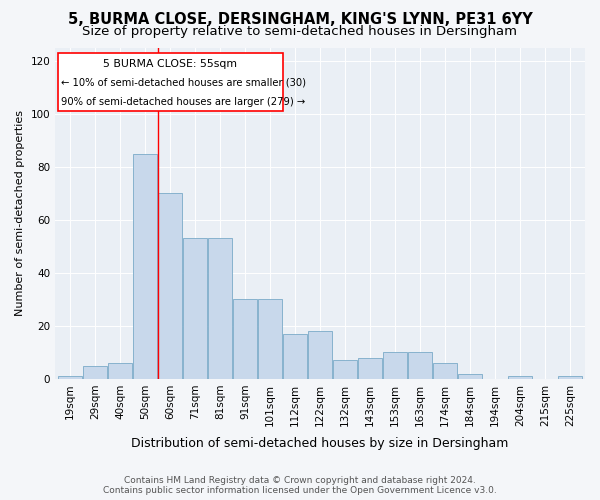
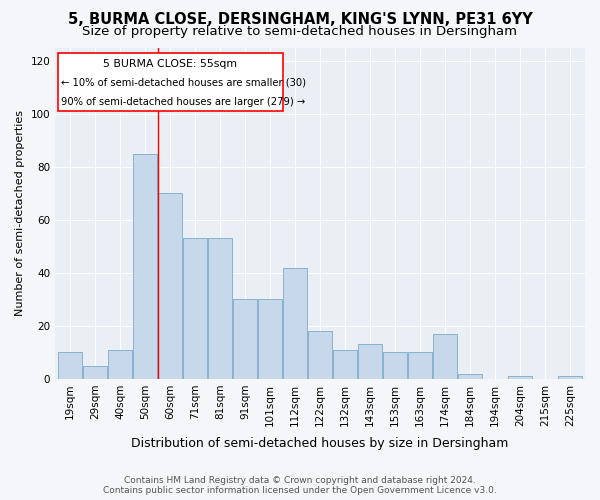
19sqm: 1 -> 10
40sqm: 6 -> 11
112sqm: 17 -> 42
132sqm: 7 -> 11
143sqm: 8 -> 13
174sqm: 6 -> 17
